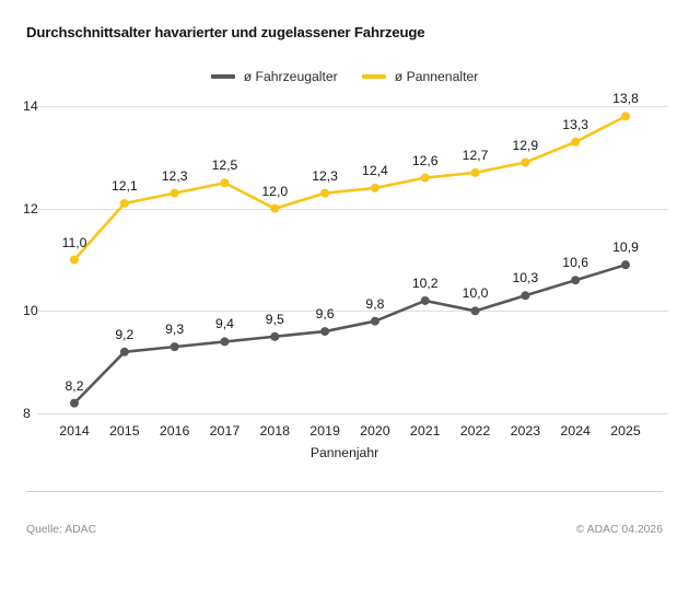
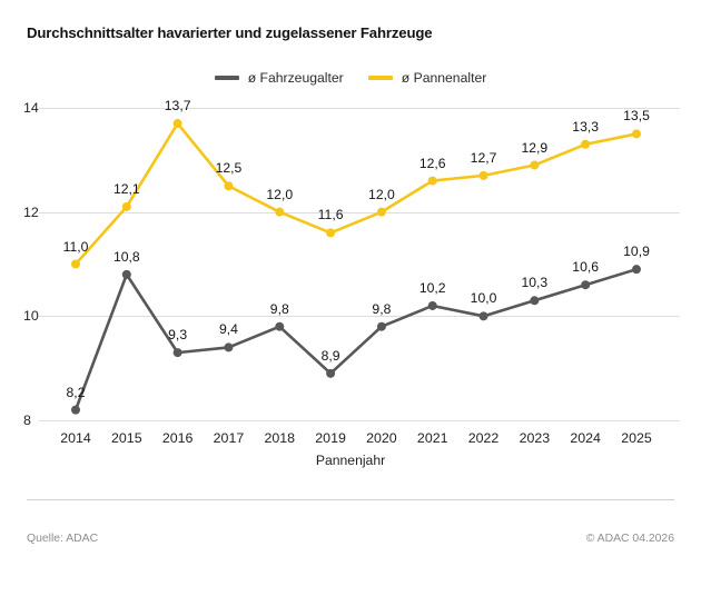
ø Fahrzeugalter/2015: 9,2 -> 10,8
ø Pannenalter/2016: 12,3 -> 13,7
ø Fahrzeugalter/2018: 9,5 -> 9,8
ø Fahrzeugalter/2019: 9,6 -> 8,9
ø Pannenalter/2019: 12,3 -> 11,6
ø Pannenalter/2020: 12,4 -> 12,0
ø Pannenalter/2025: 13,8 -> 13,5
